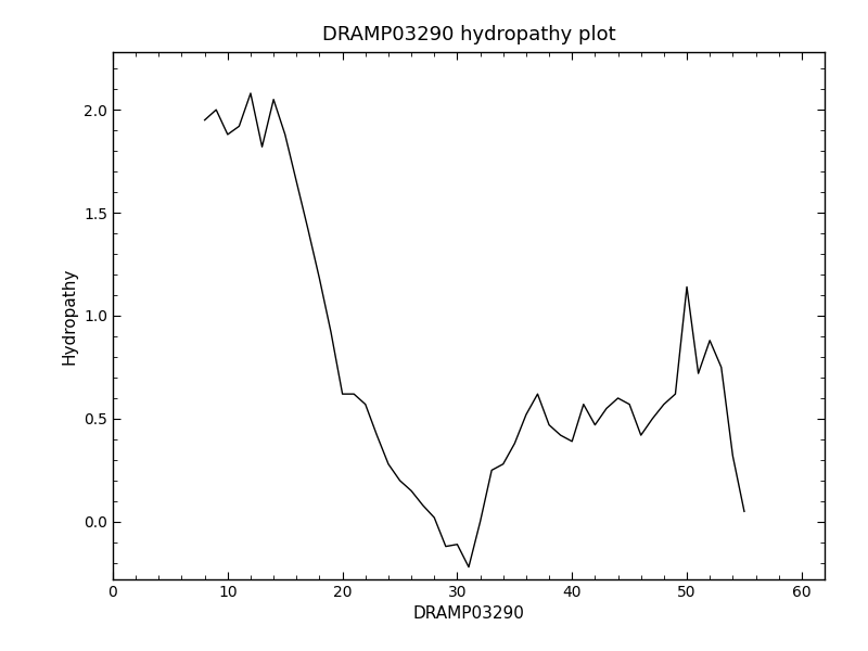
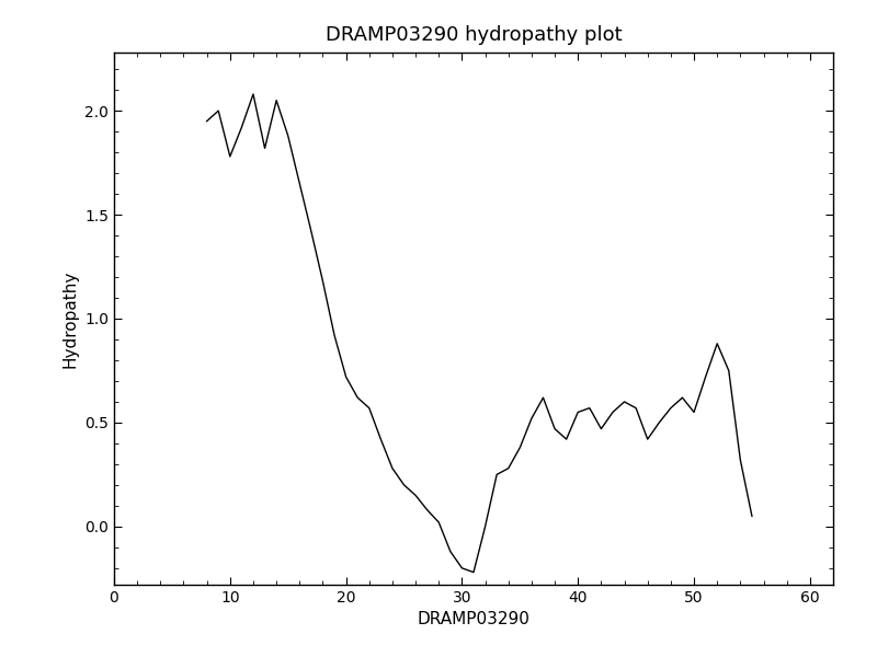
10: 1.88 -> 1.78
20: 0.62 -> 0.72
30: -0.11 -> -0.20
40: 0.39 -> 0.55
50: 1.14 -> 0.55
